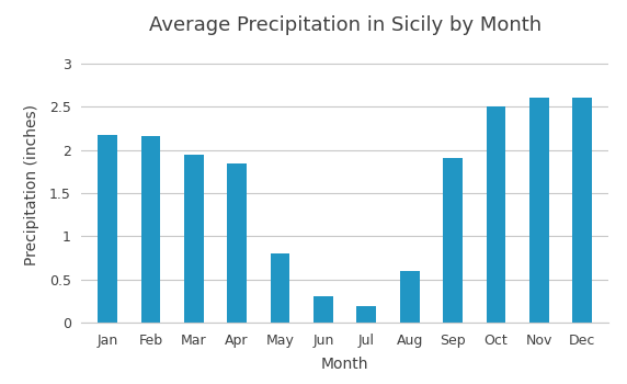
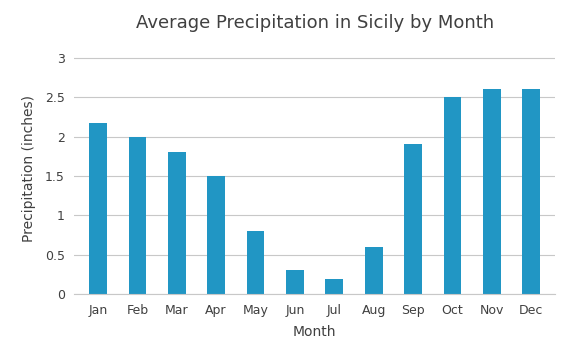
Feb: 2.16 -> 2.00
Mar: 1.94 -> 1.80
Apr: 1.84 -> 1.50
